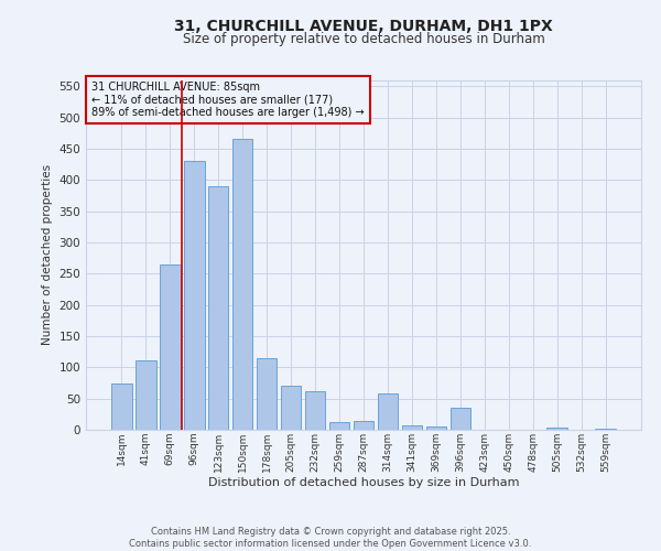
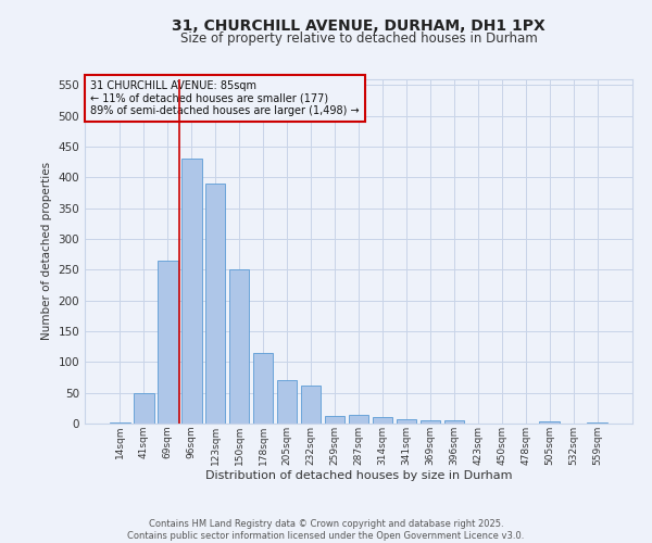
14sqm: 74 -> 2
41sqm: 112 -> 50
150sqm: 466 -> 250
314sqm: 58 -> 10
396sqm: 36 -> 5
